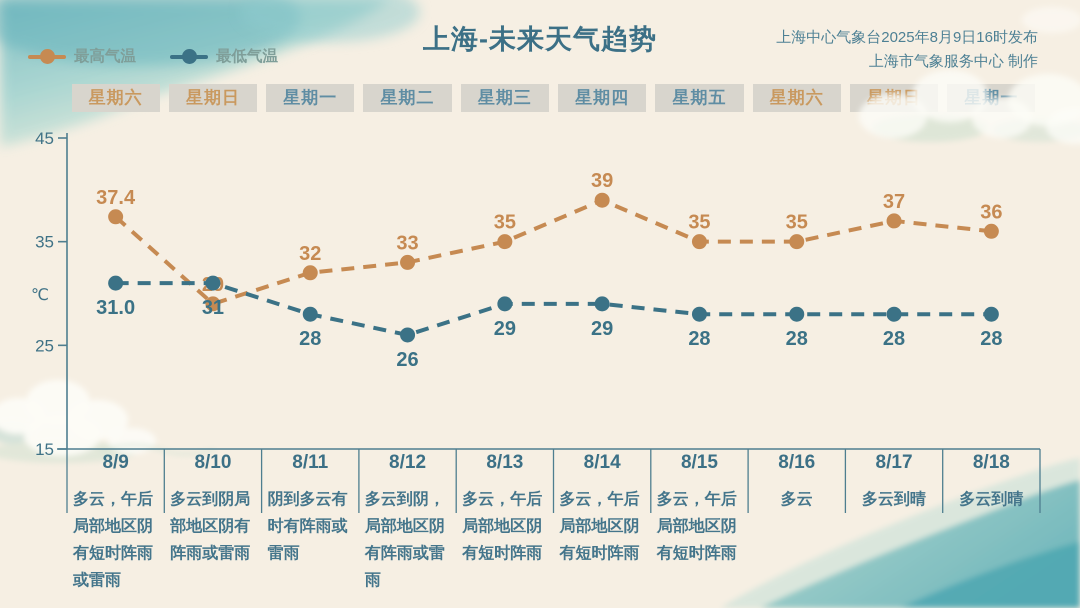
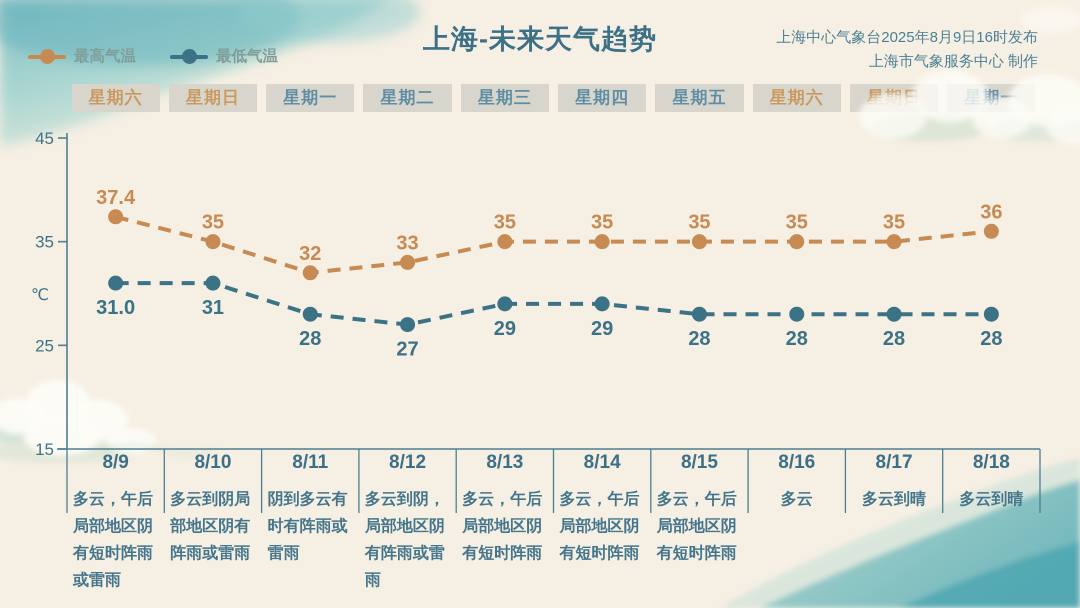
最高气温/8/10: 29 -> 35
最低气温/8/12: 26 -> 27
最高气温/8/14: 39 -> 35
最高气温/8/17: 37 -> 35
